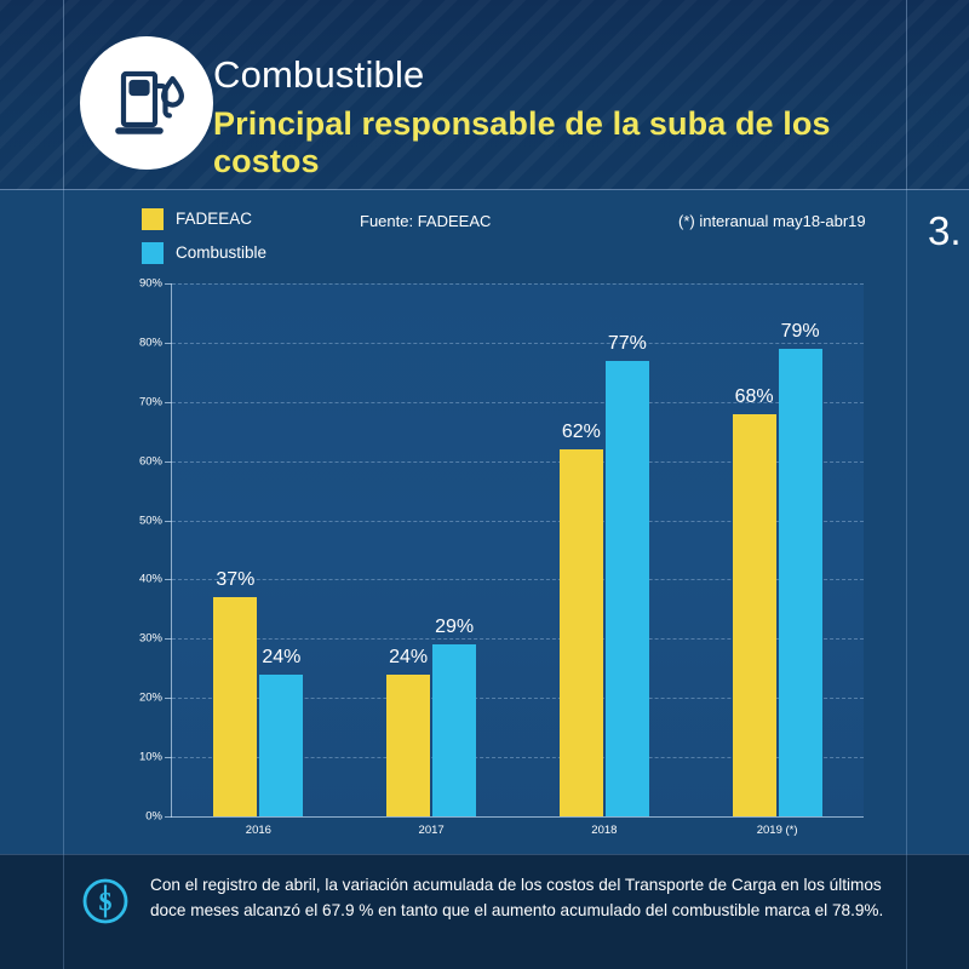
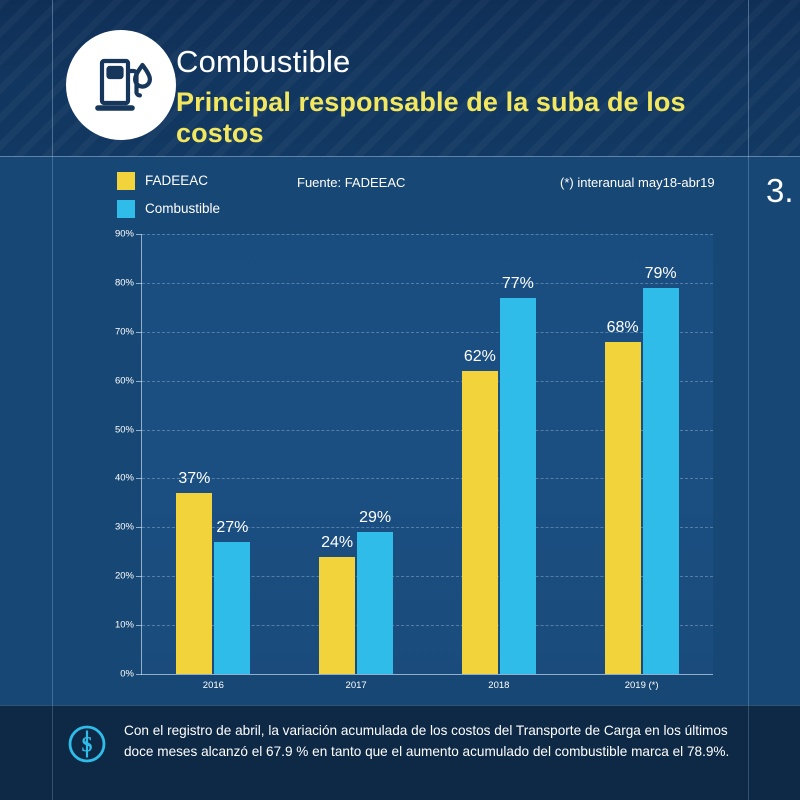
Combustible/2016: 24% -> 27%
